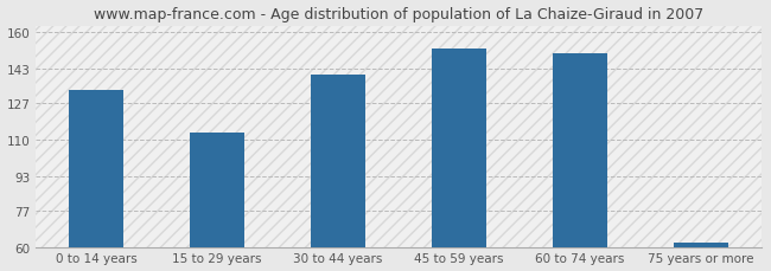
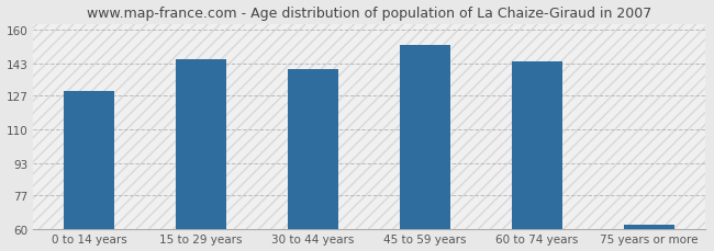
0 to 14 years: 133 -> 129
15 to 29 years: 113 -> 145
60 to 74 years: 150 -> 144
